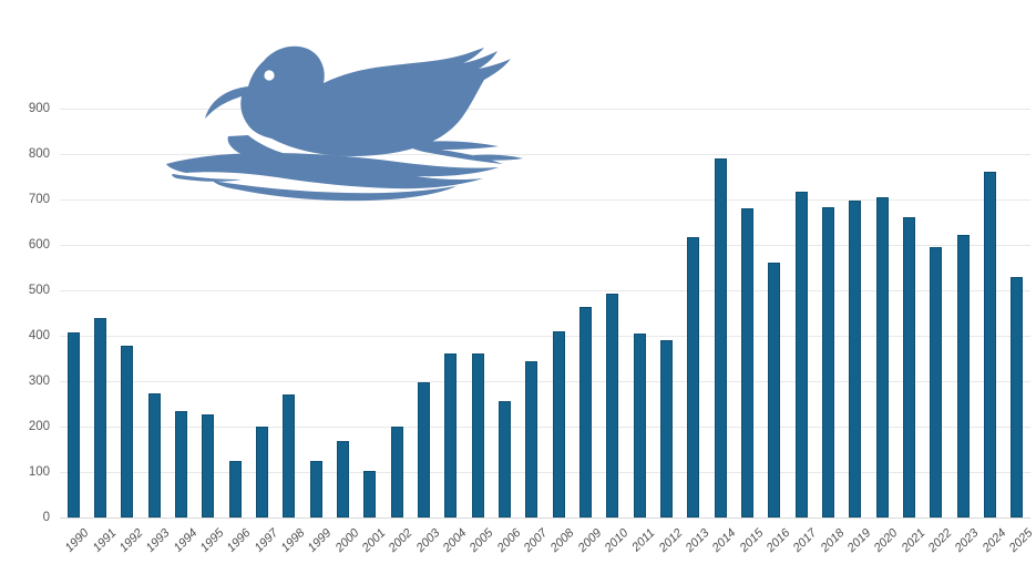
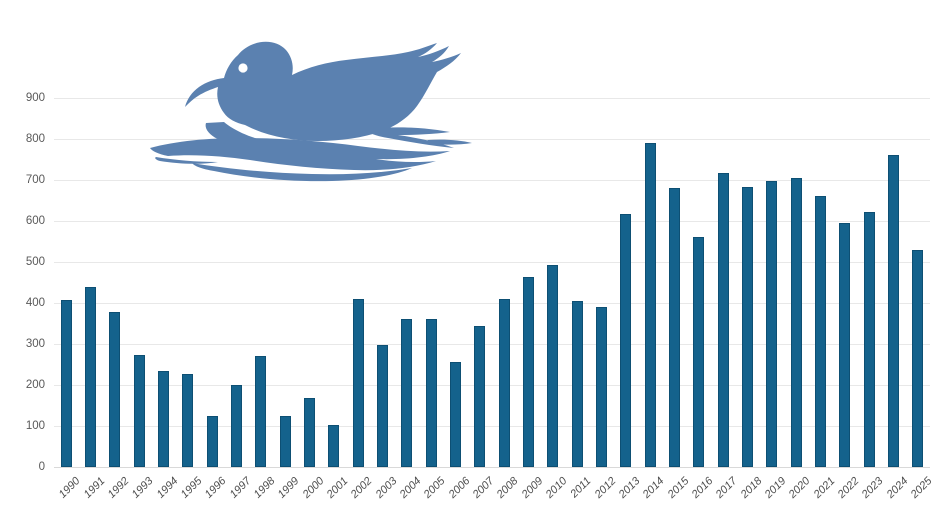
2002: 200 -> 410
